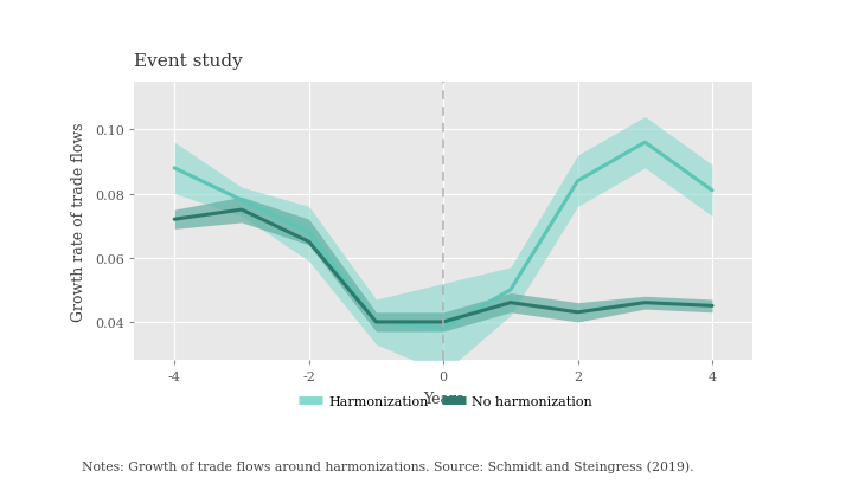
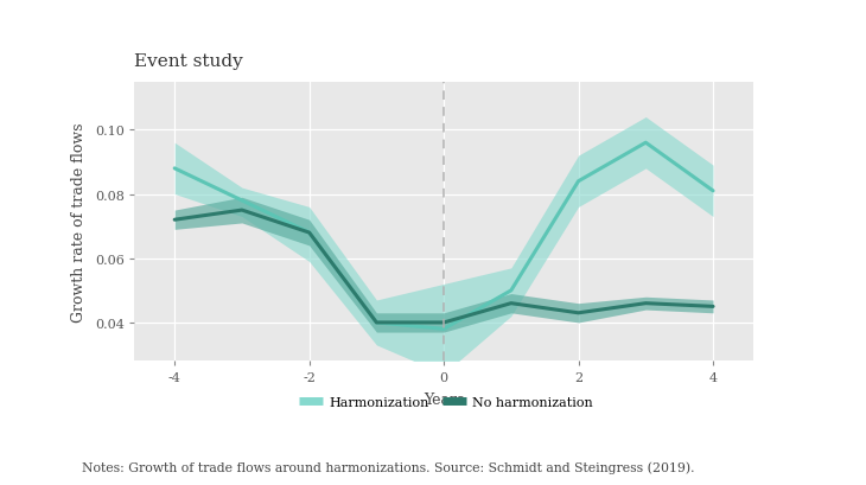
No harmonization/-2: 0.065 -> 0.068
